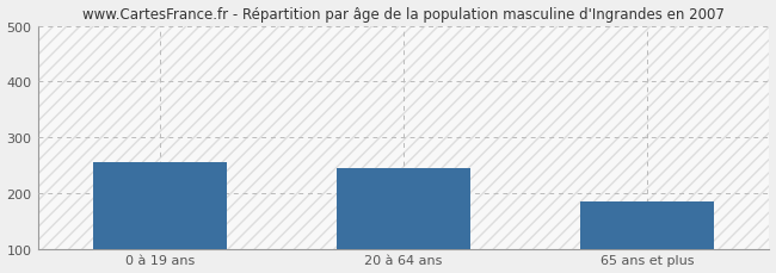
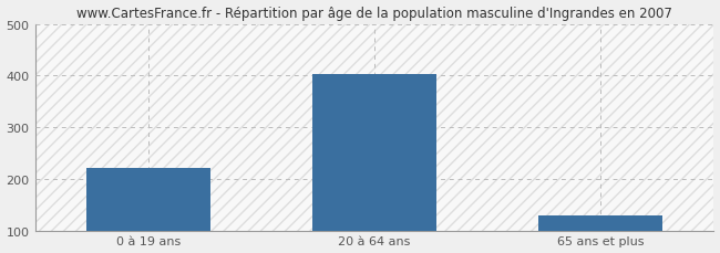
0 à 19 ans: 255 -> 222
20 à 64 ans: 245 -> 403
65 ans et plus: 185 -> 130
